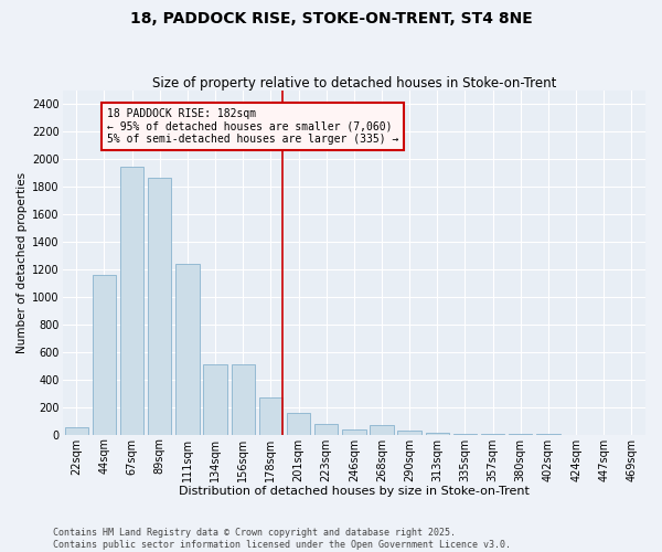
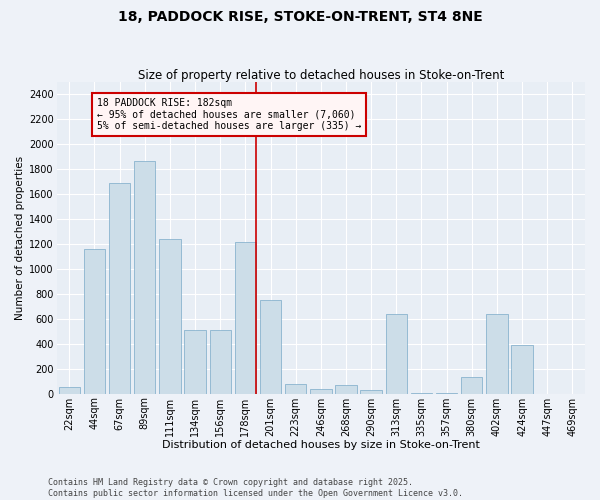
67sqm: 1950 -> 1690
178sqm: 270 -> 1220
201sqm: 160 -> 750
313sqm: 10 -> 640
380sqm: 0 -> 130
402sqm: 0 -> 640
424sqm: 0 -> 390
